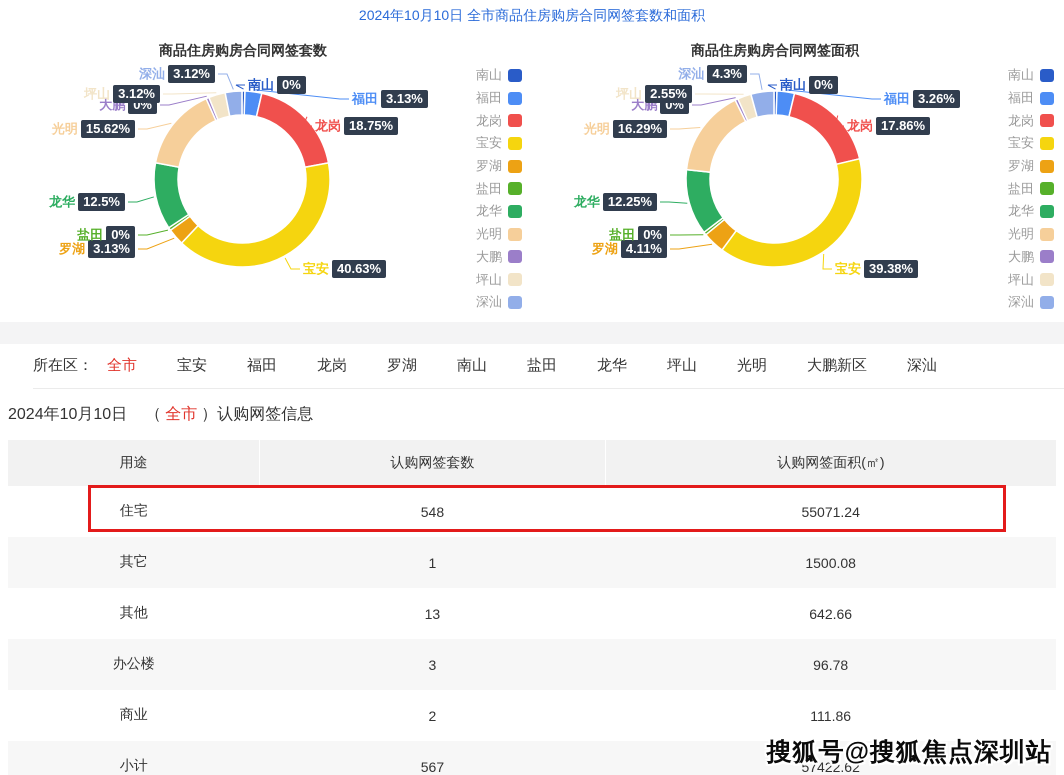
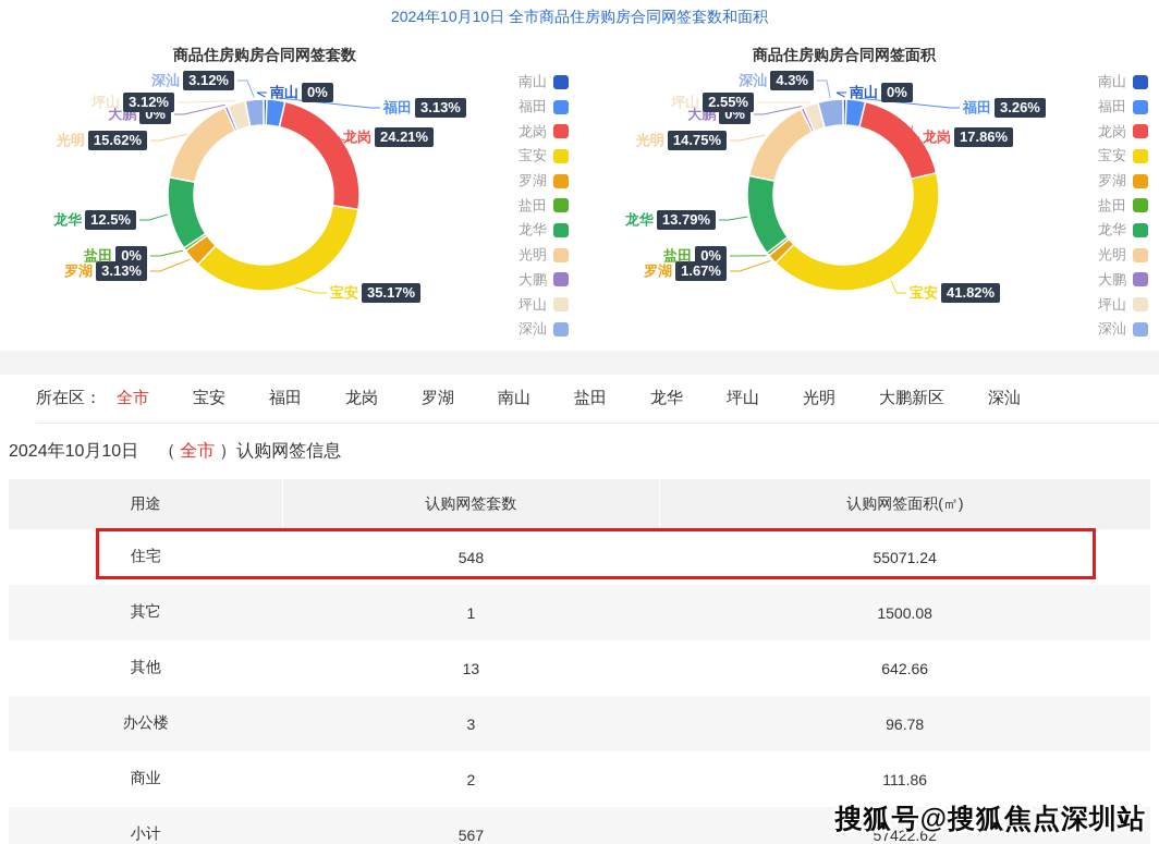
商品住房购房合同网签套数/龙岗: 18.75% -> 24.21%
商品住房购房合同网签套数/宝安: 40.63% -> 35.17%
商品住房购房合同网签面积/宝安: 39.38% -> 41.82%
商品住房购房合同网签面积/罗湖: 4.11% -> 1.67%
商品住房购房合同网签面积/龙华: 12.25% -> 13.79%
商品住房购房合同网签面积/光明: 16.29% -> 14.75%
